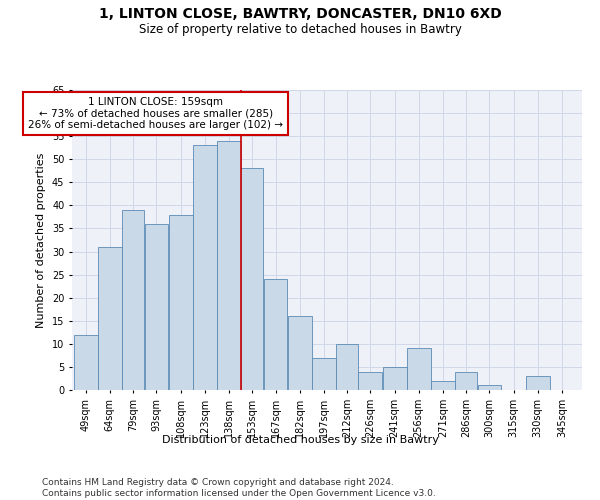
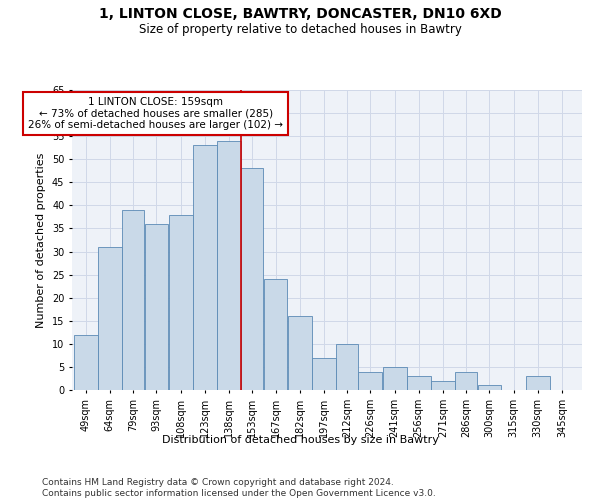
256sqm: 9 -> 3
